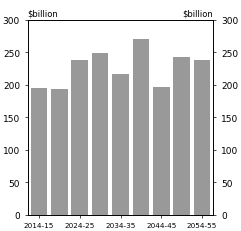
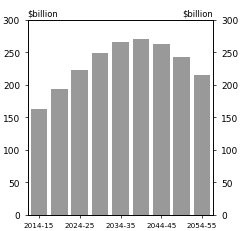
2014-15: 194 -> 163
2024-25: 238 -> 222
2034-35: 216 -> 265
2044-45: 196 -> 263
2054-55: 238 -> 215
